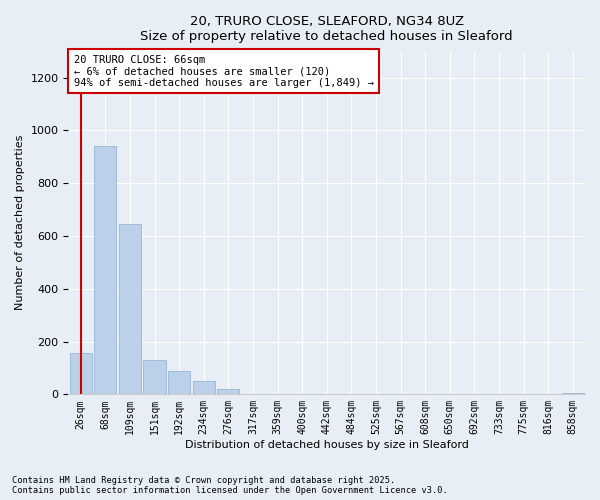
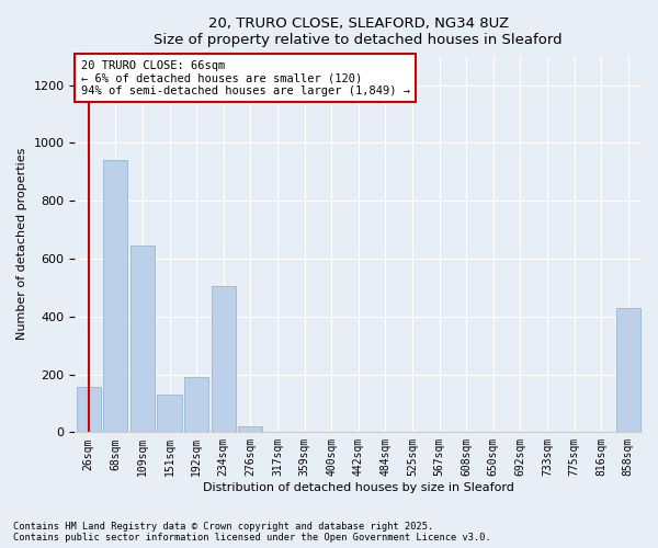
192sqm: 90 -> 190
234sqm: 50 -> 505
858sqm: 5 -> 430
